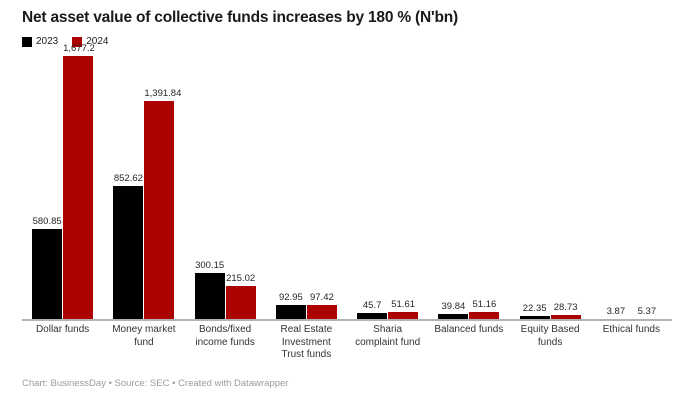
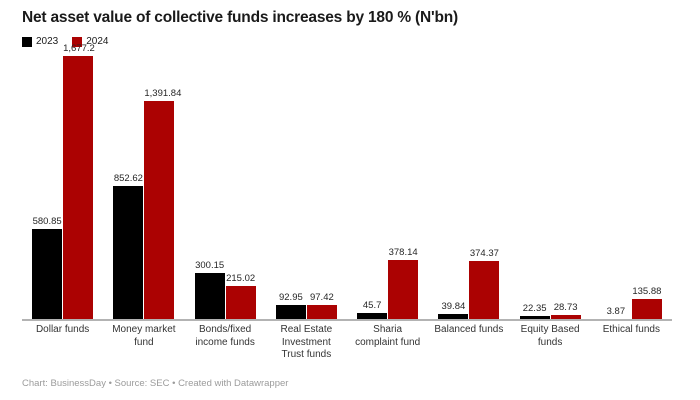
2024/Sharia complaint fund: 51.61 -> 378.14
2024/Balanced funds: 51.16 -> 374.37
2024/Ethical funds: 5.37 -> 135.88
